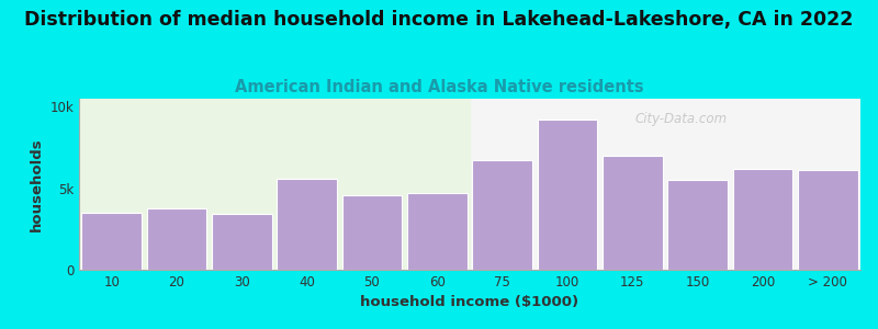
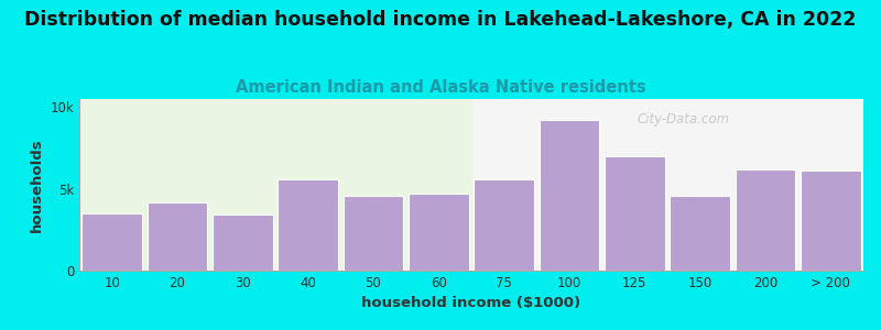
20: 3.8k -> 4.2k
75: 6.7k -> 5.6k
150: 5.5k -> 4.6k
